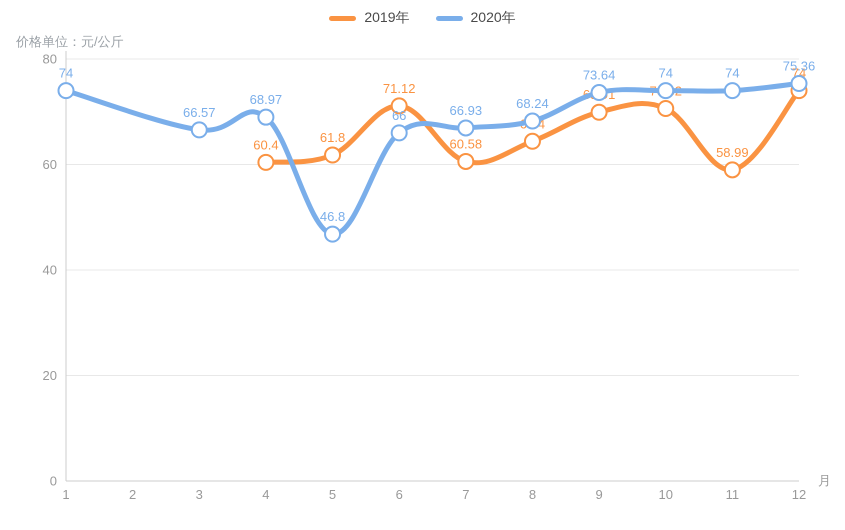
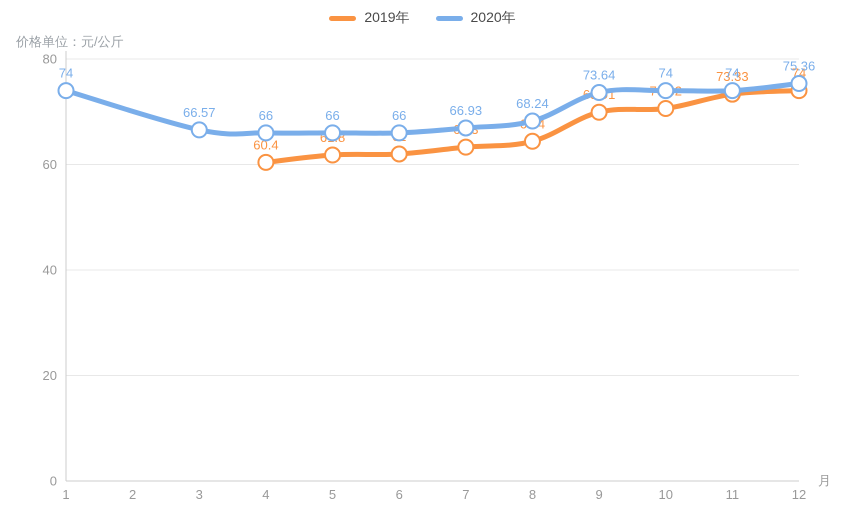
2020年/4: 68.97 -> 66
2020年/5: 46.8 -> 66
2019年/6: 71.12 -> 62
2019年/7: 60.58 -> 63.3
2019年/11: 58.99 -> 73.33
